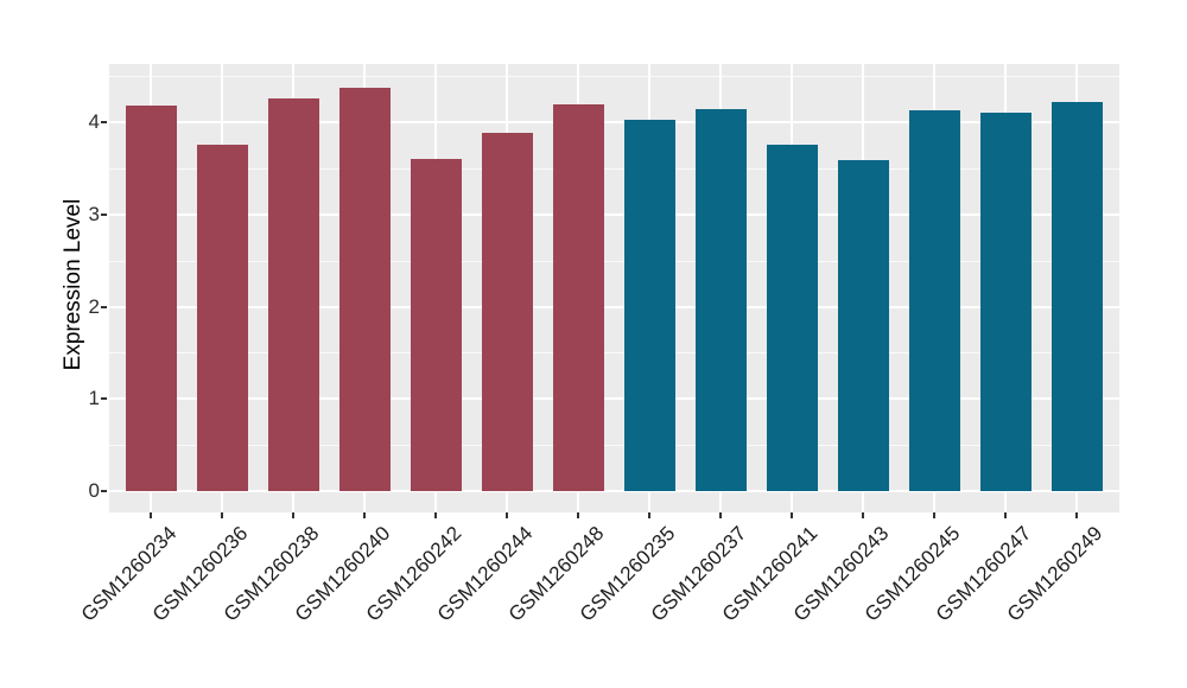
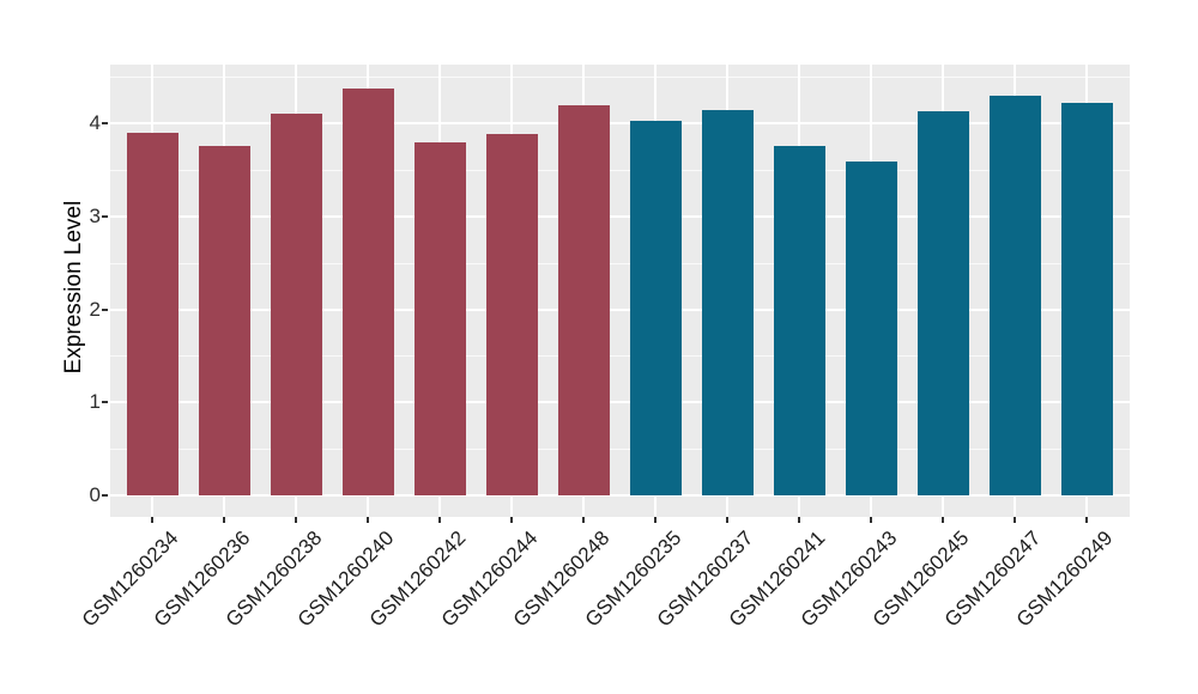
GSM1260234: 4.2 -> 3.9
GSM1260238: 4.3 -> 4.1
GSM1260242: 3.6 -> 3.8
GSM1260247: 4.1 -> 4.3
